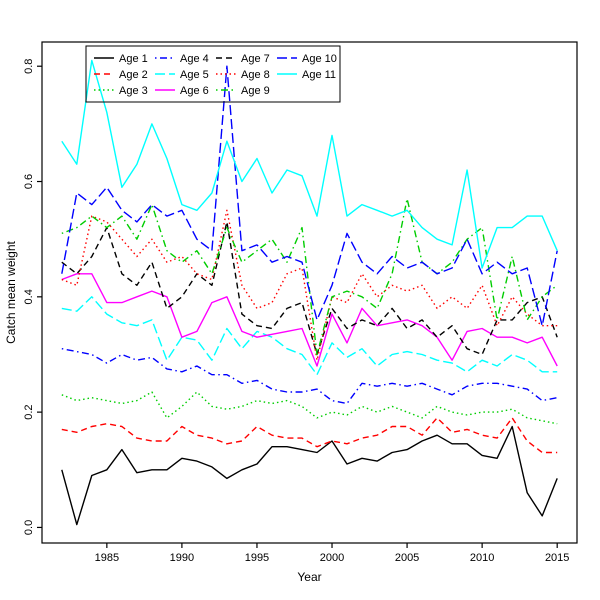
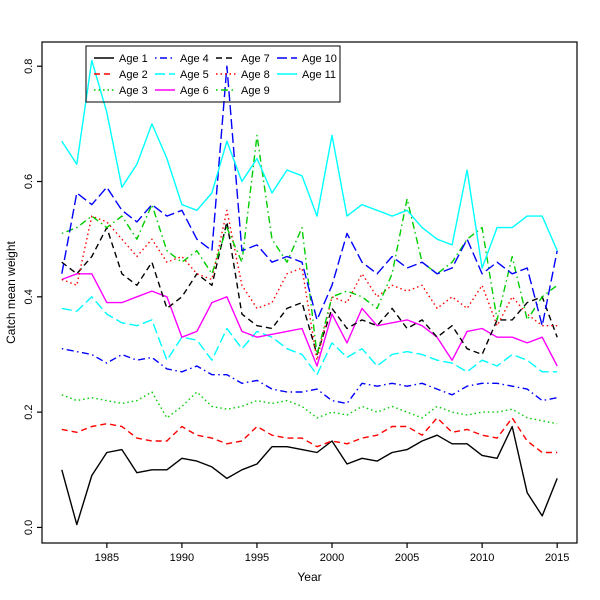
Age 1/1985: 0.10 -> 0.13
Age 9/1995: 0.48 -> 0.68
